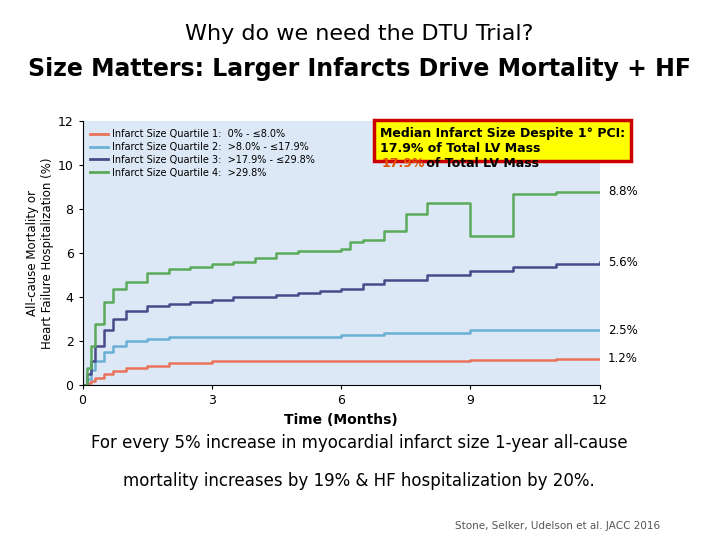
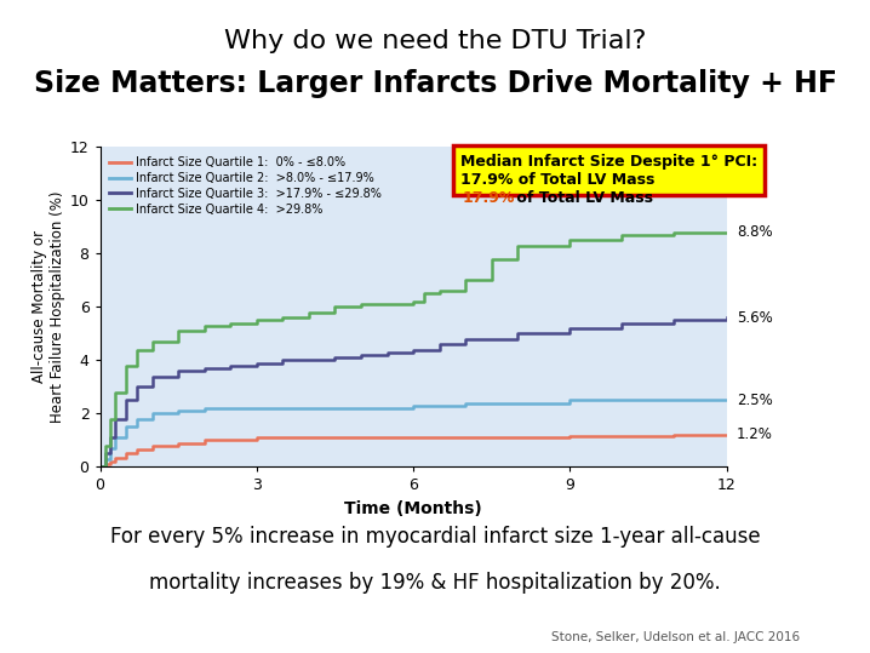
Infarct Size Quartile 4: >29.8%/9: 6.8 -> 8.5
